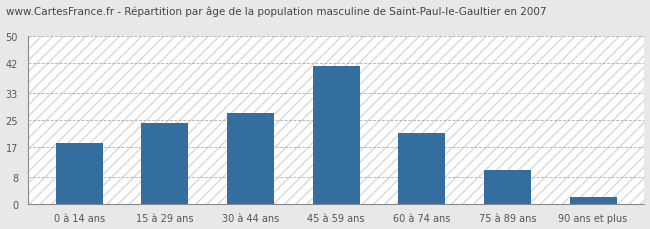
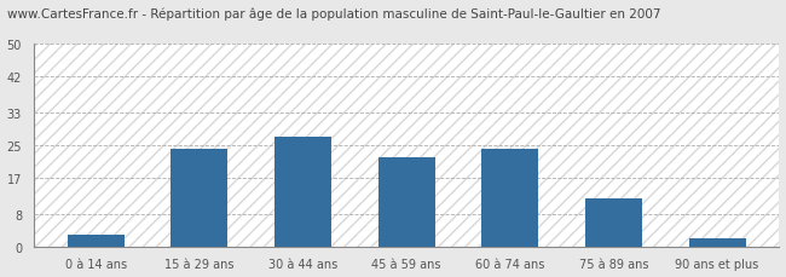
0 à 14 ans: 18 -> 3
45 à 59 ans: 41 -> 22
60 à 74 ans: 21 -> 24
75 à 89 ans: 10 -> 12
